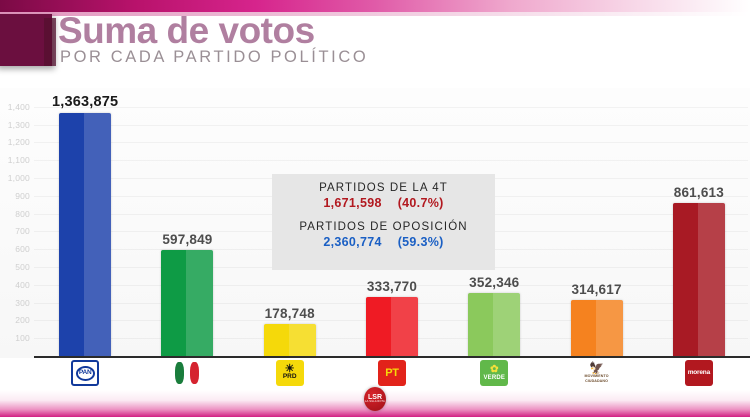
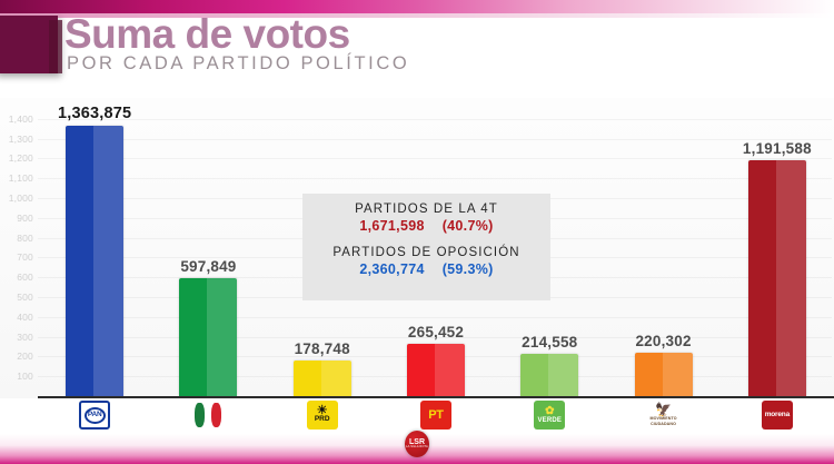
PT: 333,770 -> 265,452
VERDE: 352,346 -> 214,558
MOVIMIENTO CIUDADANO: 314,617 -> 220,302
morena: 861,613 -> 1,191,588
